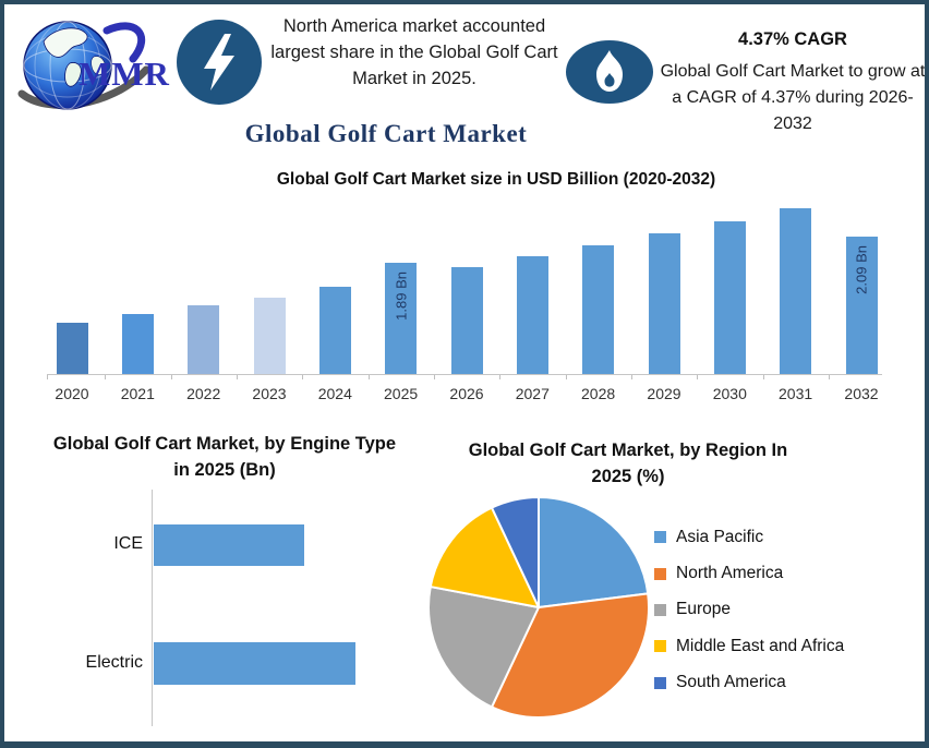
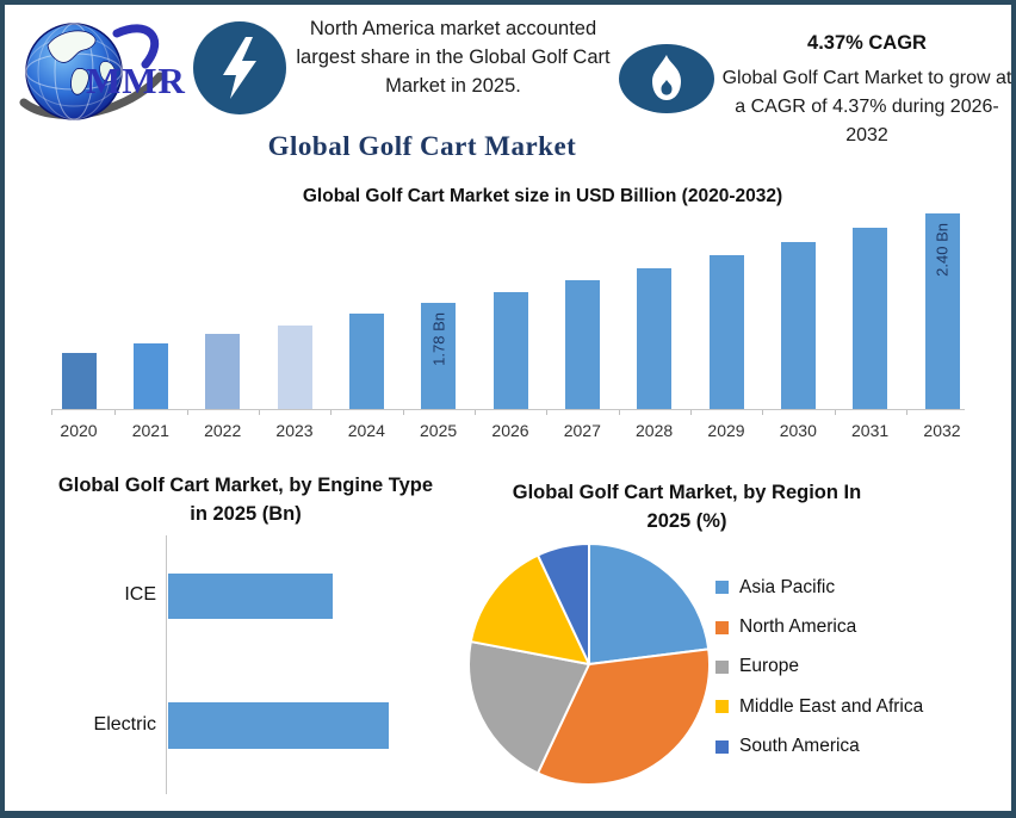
Global Golf Cart Market size in USD Billion (2020-2032)/2025: 1.89 -> 1.78
Global Golf Cart Market size in USD Billion (2020-2032)/2032: 2.09 -> 2.40
